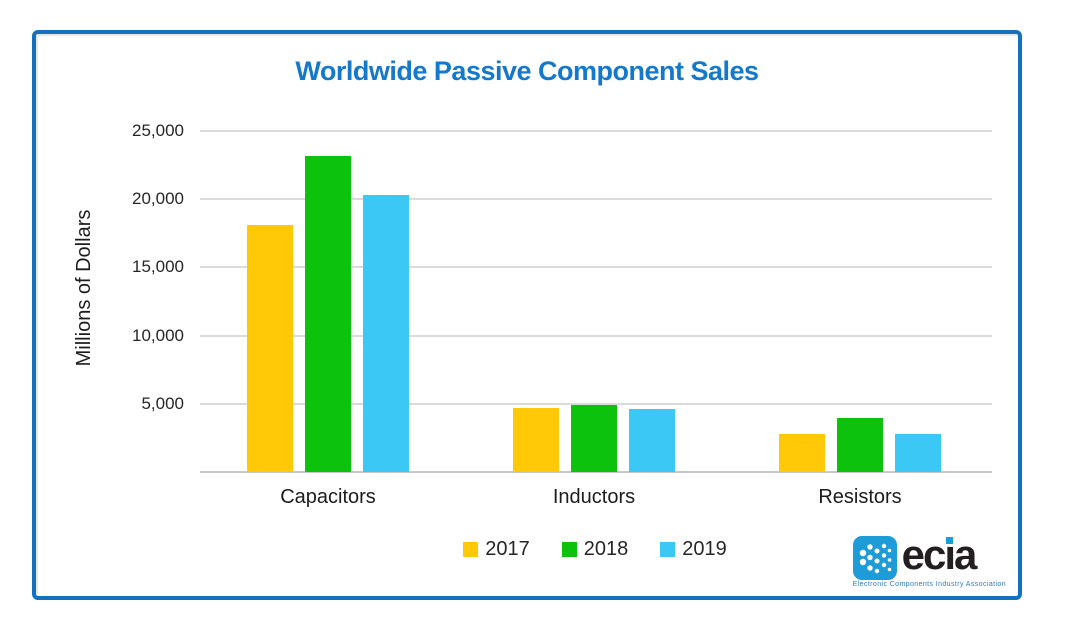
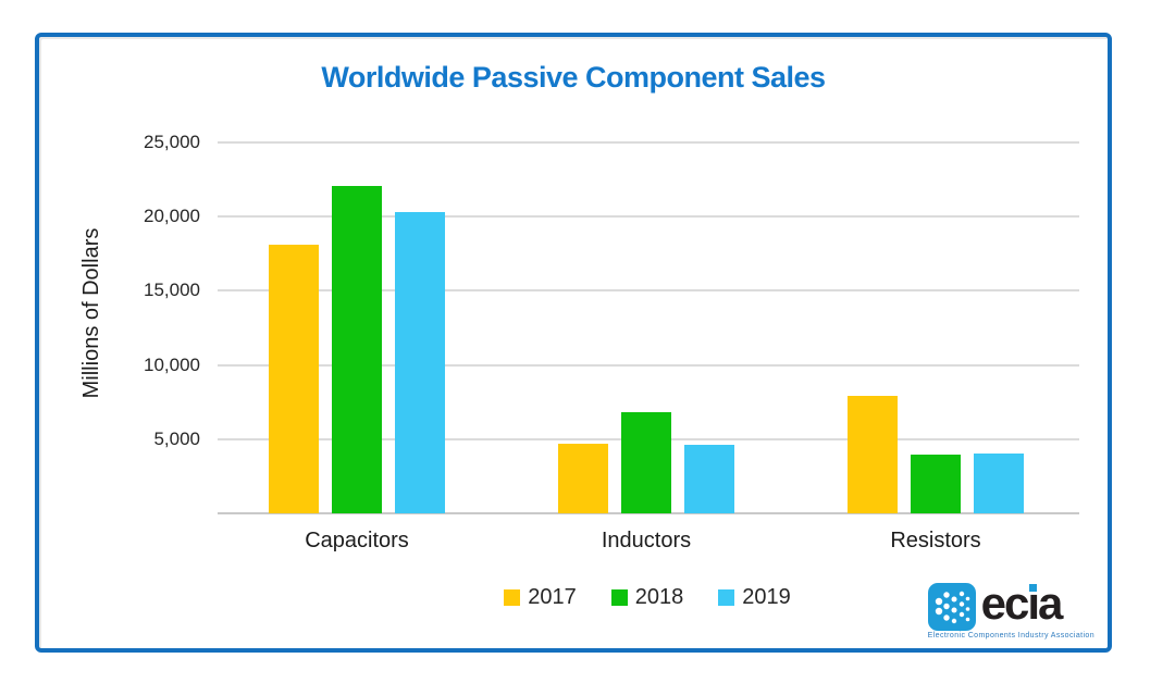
2018/Capacitors: 23200 -> 22100
2018/Inductors: 4900 -> 6800
2017/Resistors: 2800 -> 7900
2019/Resistors: 2800 -> 4000
